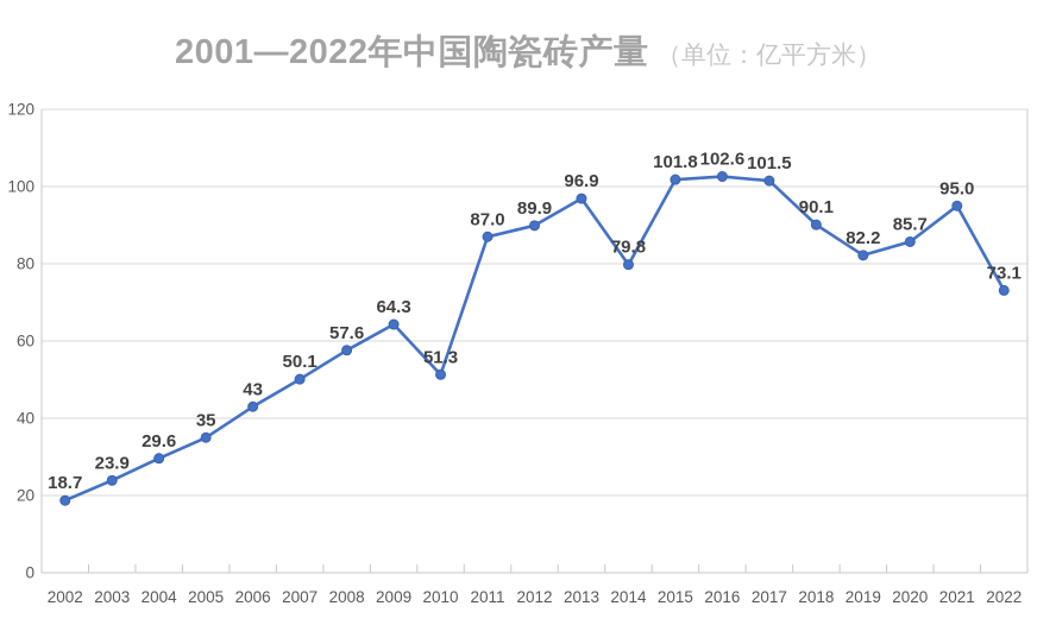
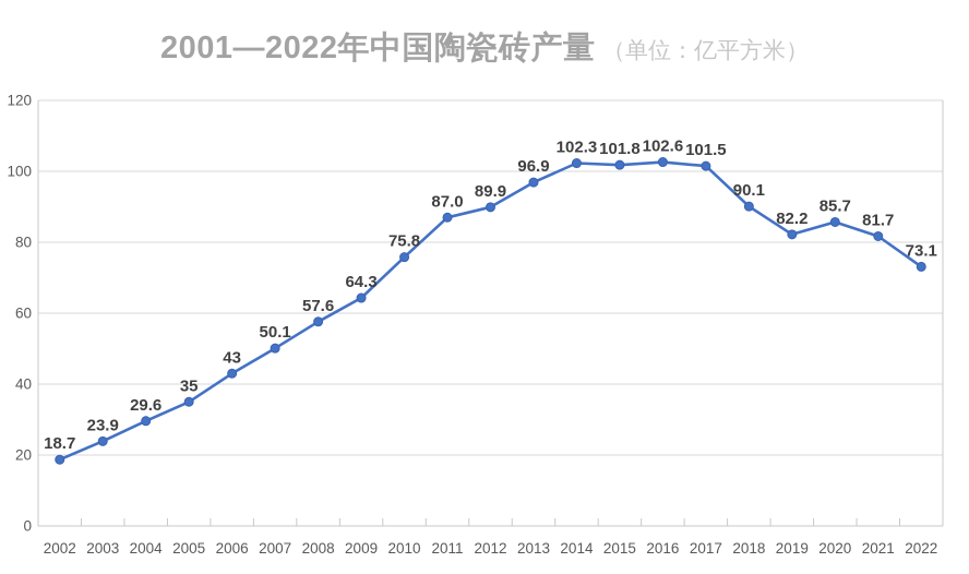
2010: 51.3 -> 75.8
2014: 79.8 -> 102.3
2021: 95.0 -> 81.7
